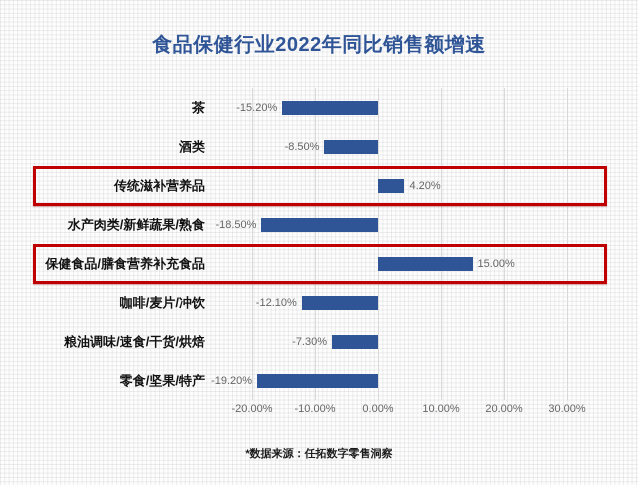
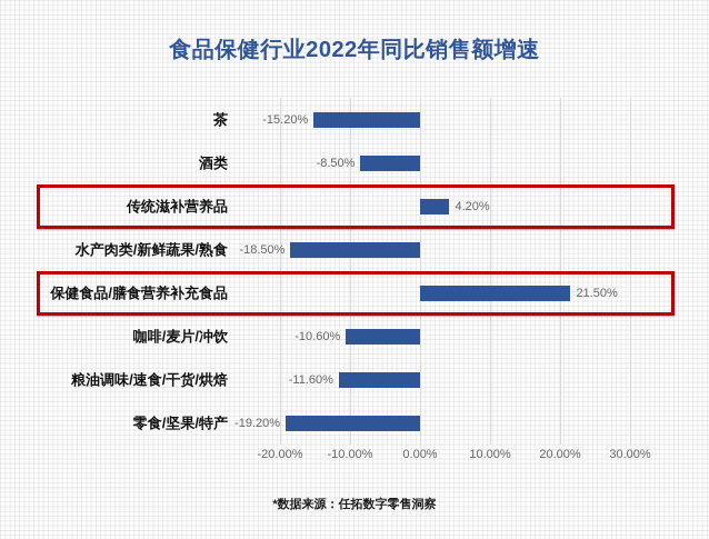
保健食品/膳食营养补充食品: 15.00% -> 21.50%
咖啡/麦片/冲饮: -12.10% -> -10.60%
粮油调味/速食/干货/烘焙: -7.30% -> -11.60%
